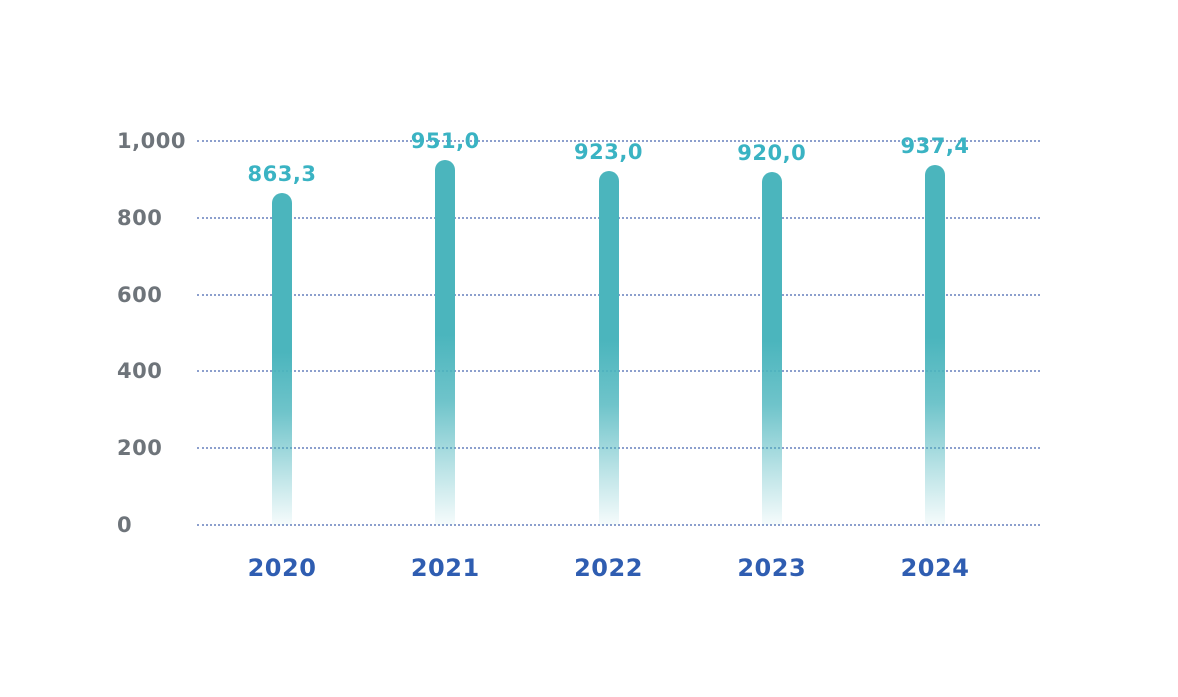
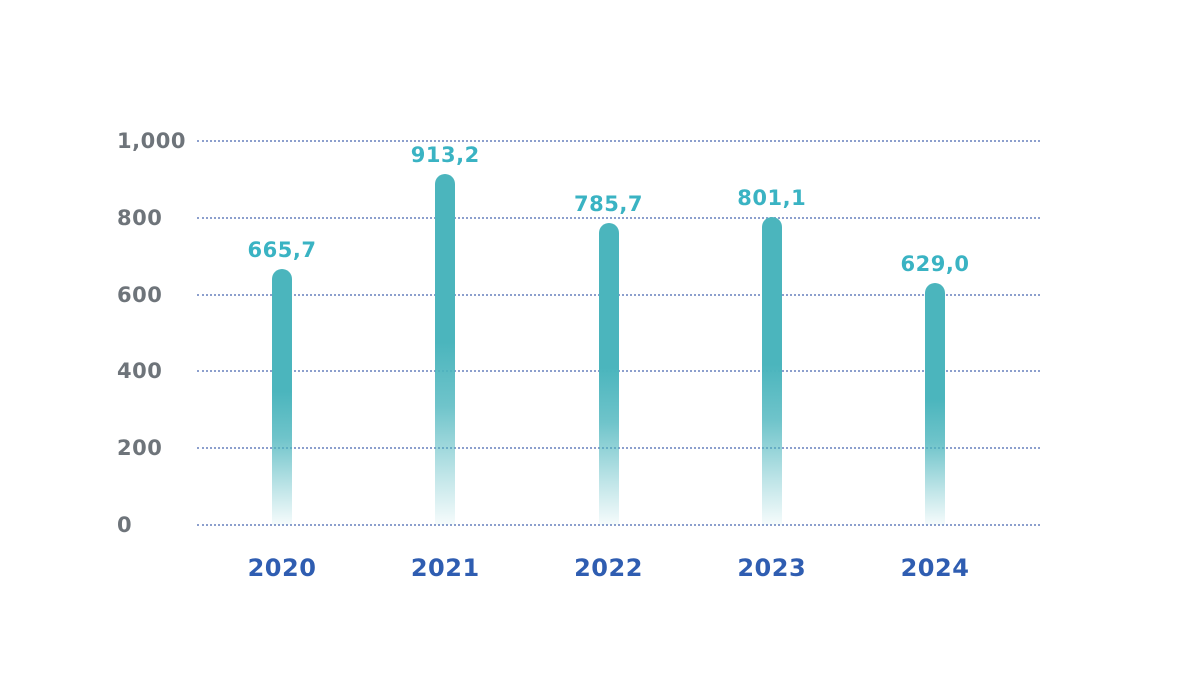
2020: 863,3 -> 665,7
2021: 951,0 -> 913,2
2022: 923,0 -> 785,7
2023: 920,0 -> 801,1
2024: 937,4 -> 629,0
